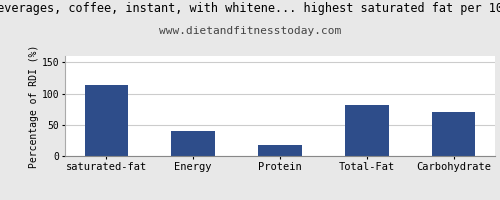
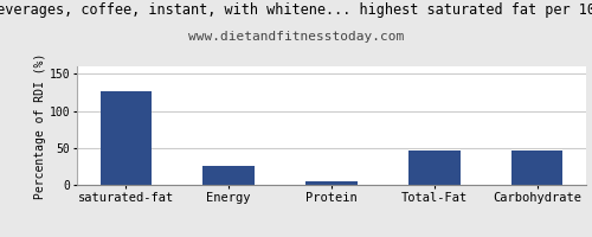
saturated-fat: 114 -> 127
Energy: 40 -> 26
Protein: 18 -> 5
Total-Fat: 82 -> 46
Carbohydrate: 70 -> 47
